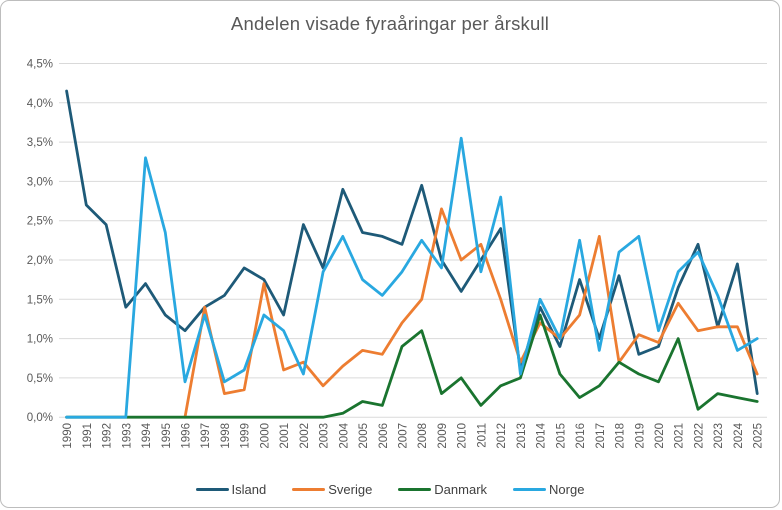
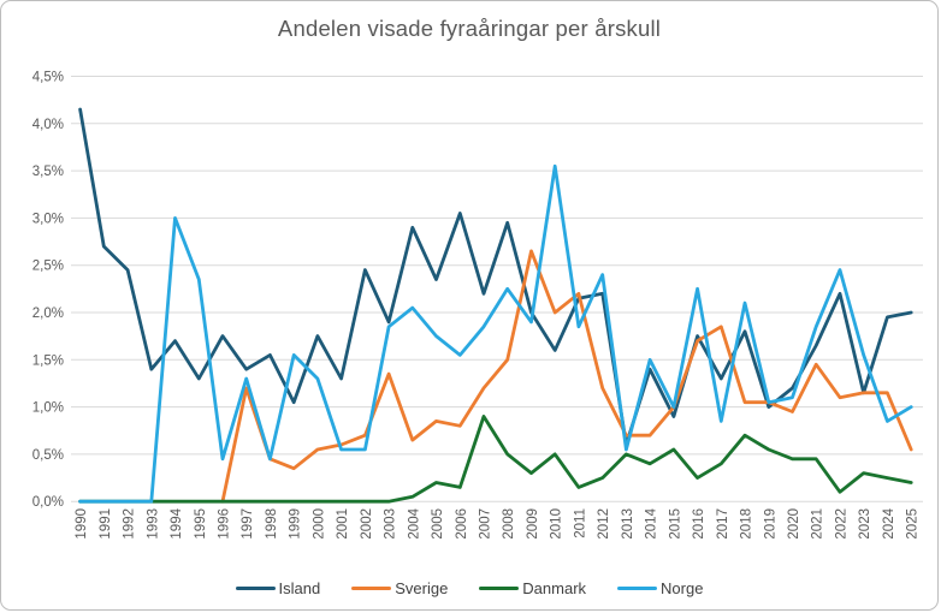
Norge/1994: 3,3% -> 3,0%
Island/1996: 1,1% -> 1,8%
Sverige/1997: 1,4% -> 1,2%
Sverige/1998: 0,3% -> 0,5%
Island/1999: 1,9% -> 1,1%
Norge/1999: 0,6% -> 1,6%
Sverige/2000: 1,7% -> 0,6%
Norge/2001: 1,1% -> 0,6%
Sverige/2003: 0,4% -> 1,4%
Norge/2004: 2,3% -> 2,0%
Island/2006: 2,3% -> 3,0%
Danmark/2008: 1,1% -> 0,5%
Island/2011: 2,0% -> 2,1%
Island/2012: 2,4% -> 2,2%
Sverige/2012: 1,5% -> 1,2%
Danmark/2012: 0,4% -> 0,2%
Norge/2012: 2,8% -> 2,4%
Sverige/2014: 1,2% -> 0,7%
Danmark/2014: 1,3% -> 0,4%
Sverige/2016: 1,3% -> 1,7%
Island/2017: 1,0% -> 1,3%
Sverige/2017: 2,3% -> 1,9%
Sverige/2018: 0,7% -> 1,1%
Island/2019: 0,8% -> 1,0%
Norge/2019: 2,3% -> 1,1%
Island/2020: 0,9% -> 1,2%
Danmark/2021: 1,0% -> 0,5%
Norge/2022: 2,1% -> 2,5%
Island/2025: 0,3% -> 2,0%
